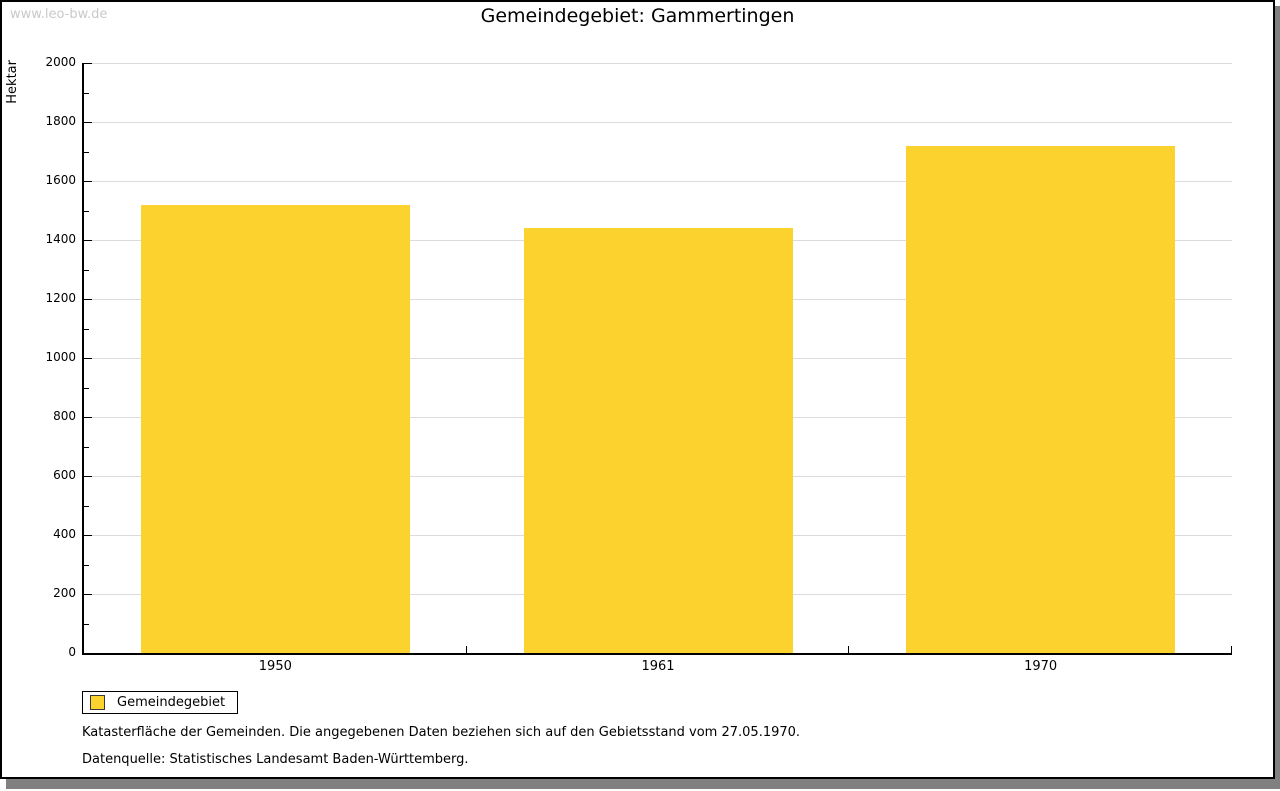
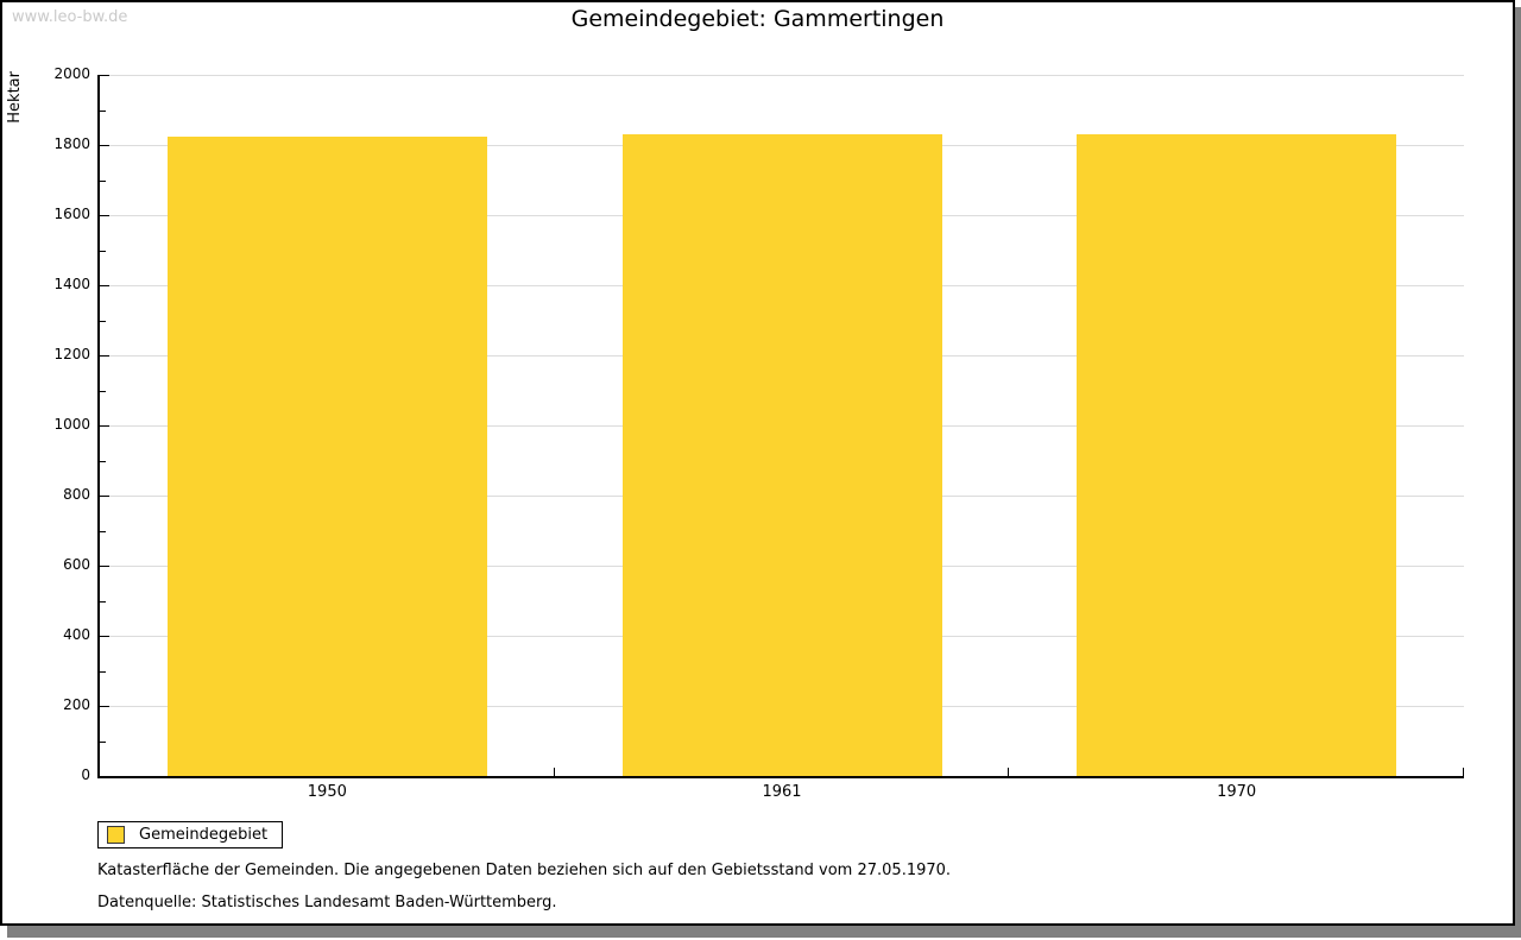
1950: 1520 -> 1820
1961: 1440 -> 1830
1970: 1720 -> 1830
